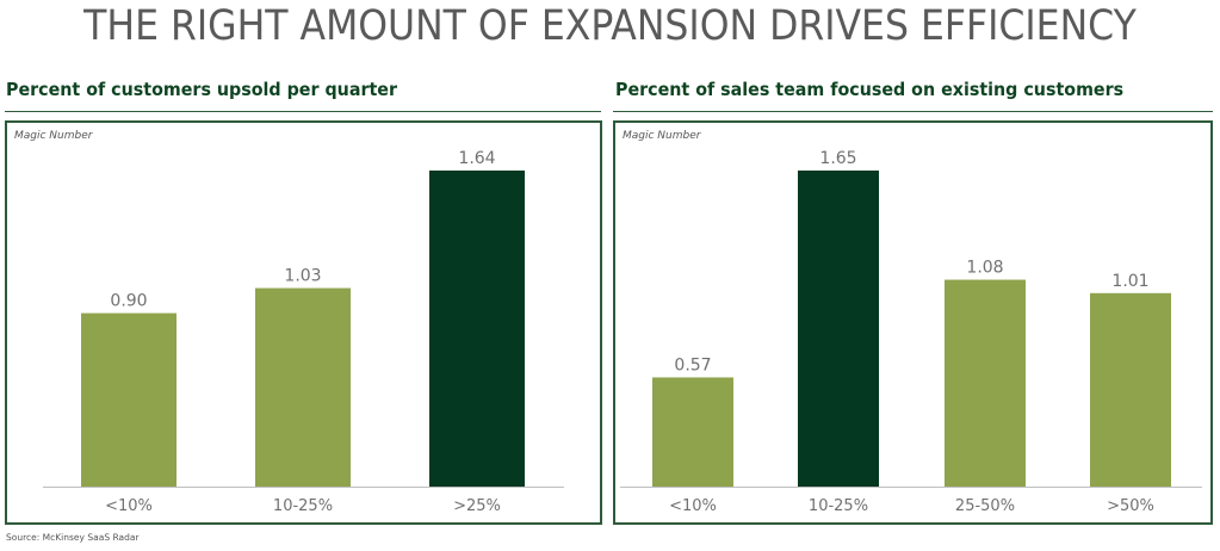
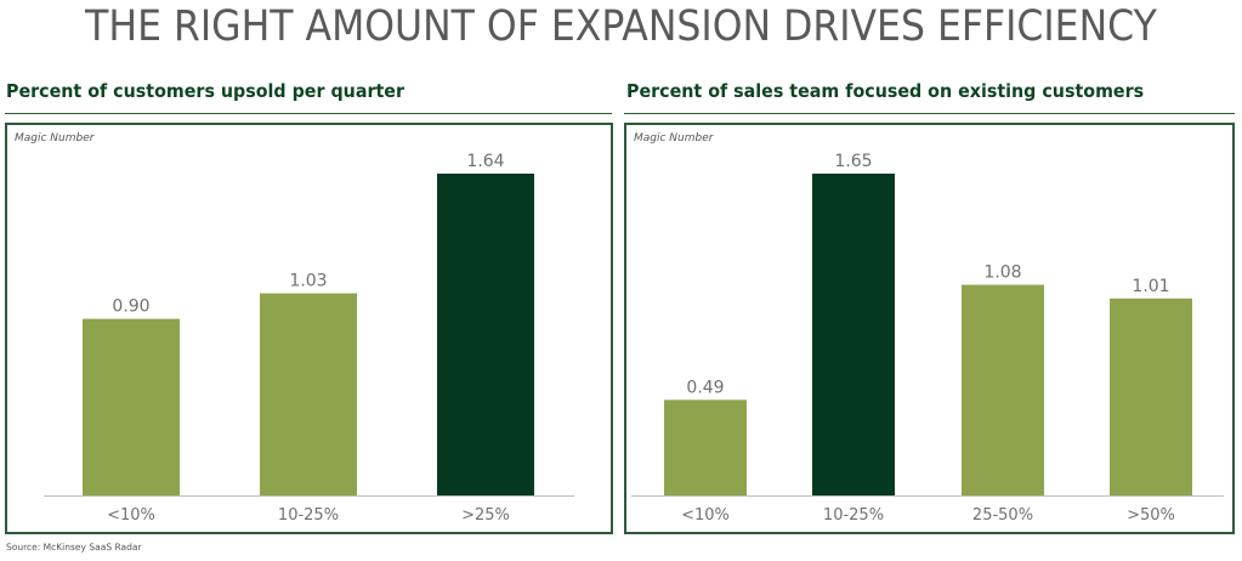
Percent of sales team focused on existing customers/<10%: 0.57 -> 0.49
